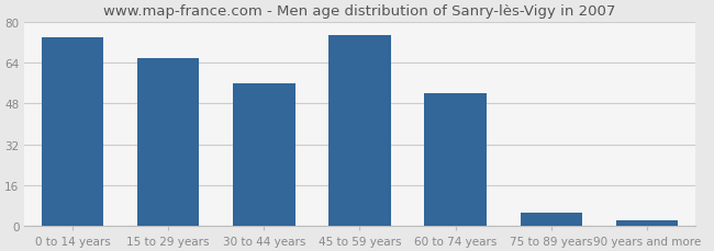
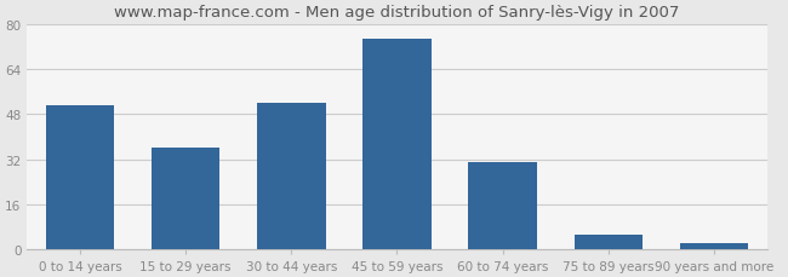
0 to 14 years: 74 -> 51
15 to 29 years: 66 -> 36
30 to 44 years: 56 -> 52
60 to 74 years: 52 -> 31
